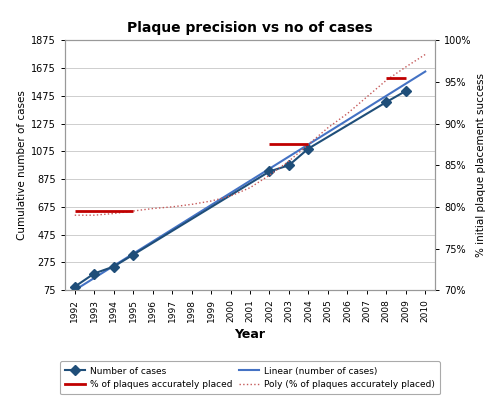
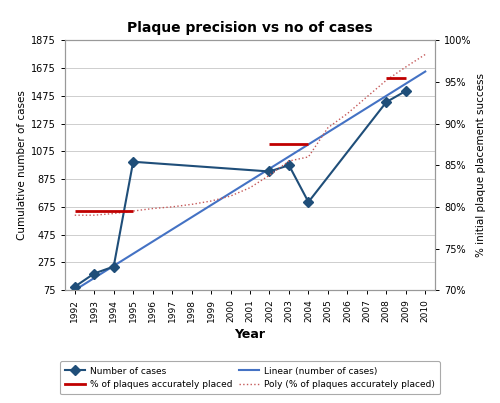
Number of cases/1995: 330 -> 1000
Number of cases/2004: 1100 -> 710
Poly (% of plaques accurately placed)/2004: 87.5% -> 86.0%
